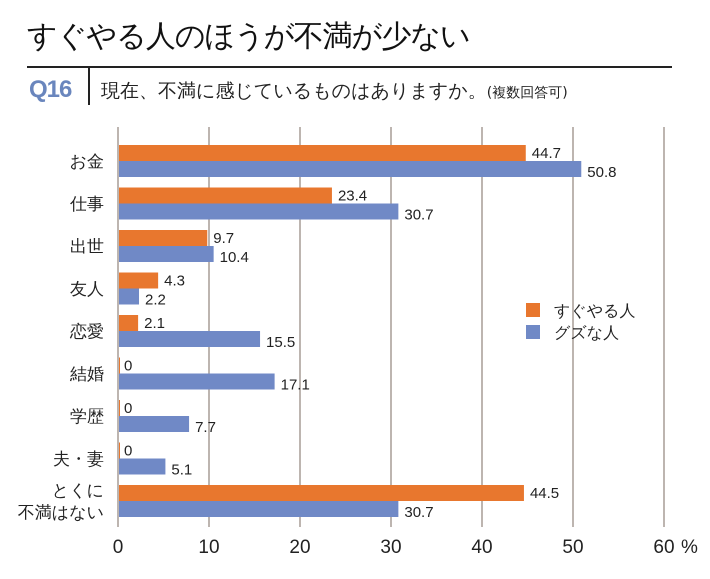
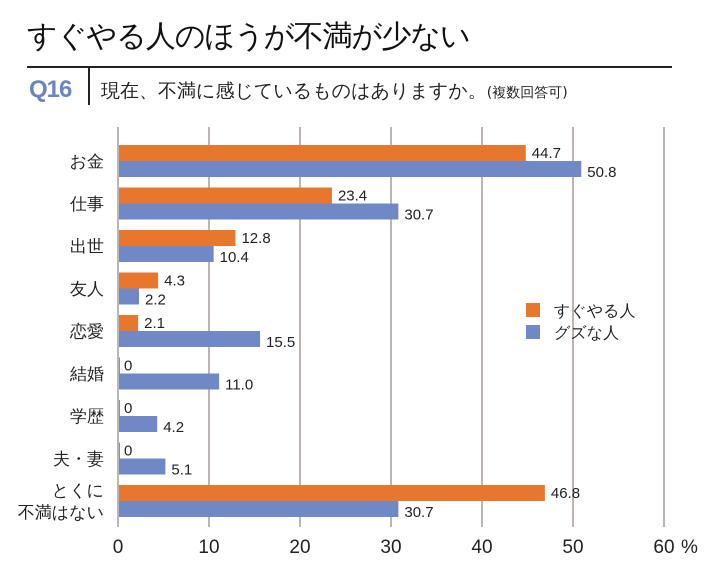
すぐやる人/出世: 9.7 -> 12.8
グズな人/結婚: 17.1 -> 11.0
グズな人/学歴: 7.7 -> 4.2
すぐやる人/とくに 不満はない: 44.5 -> 46.8
